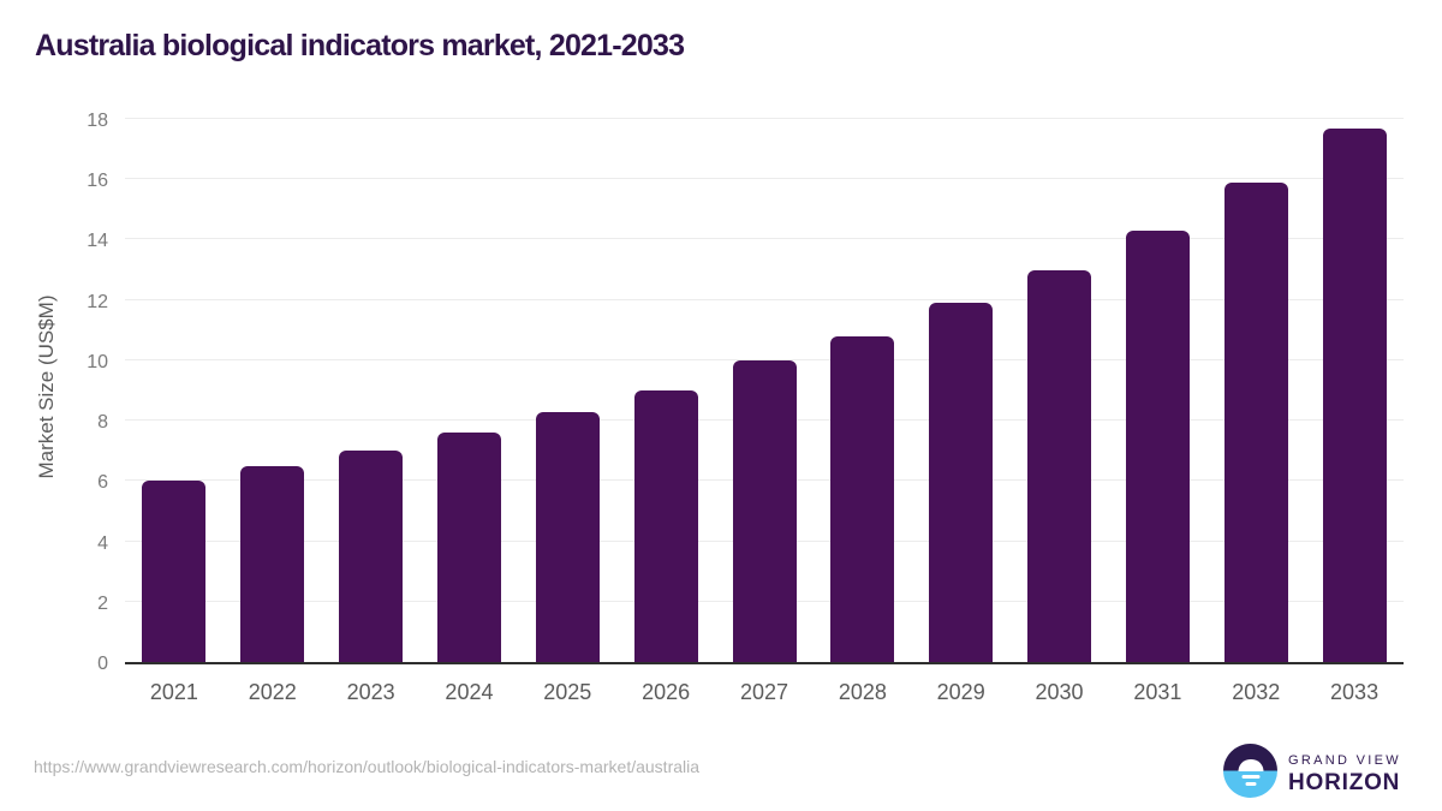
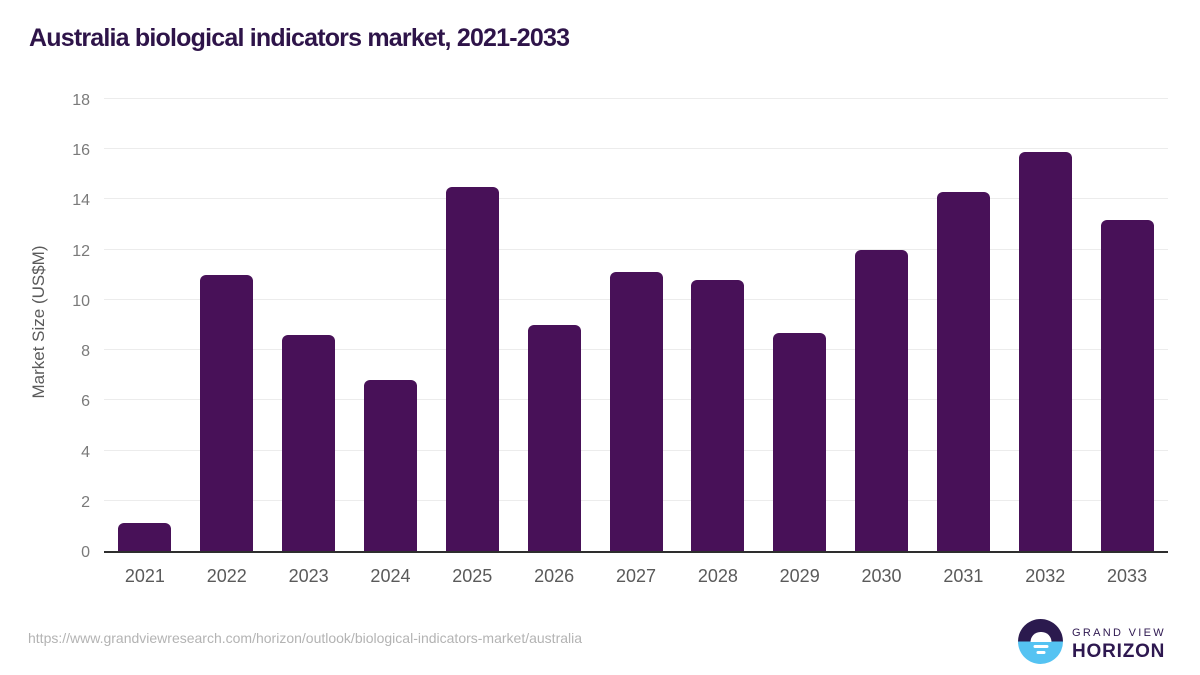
2021: 6.0 -> 1.1
2022: 6.5 -> 11.0
2023: 7.0 -> 8.6
2024: 7.6 -> 6.8
2025: 8.3 -> 14.5
2027: 10.0 -> 11.1
2029: 11.9 -> 8.7
2030: 13.0 -> 12.0
2033: 17.7 -> 13.2
